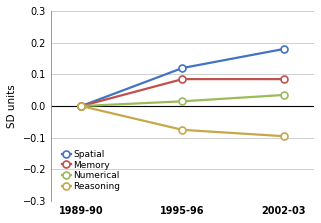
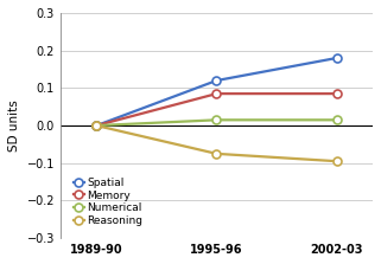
Numerical/2002-03: 0.035 -> 0.015
